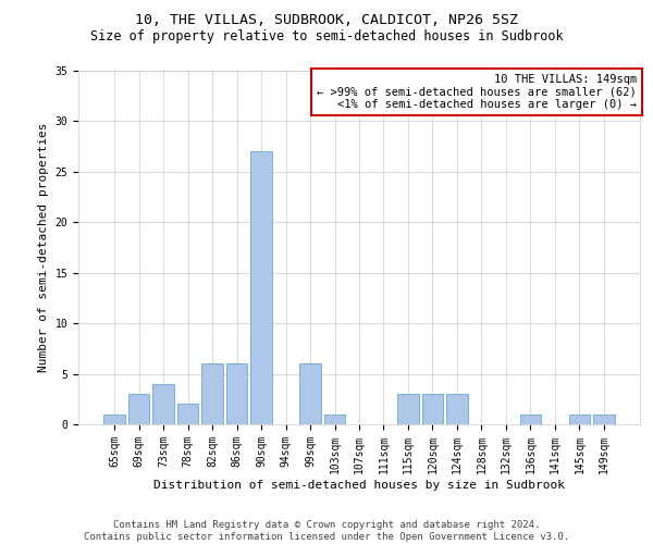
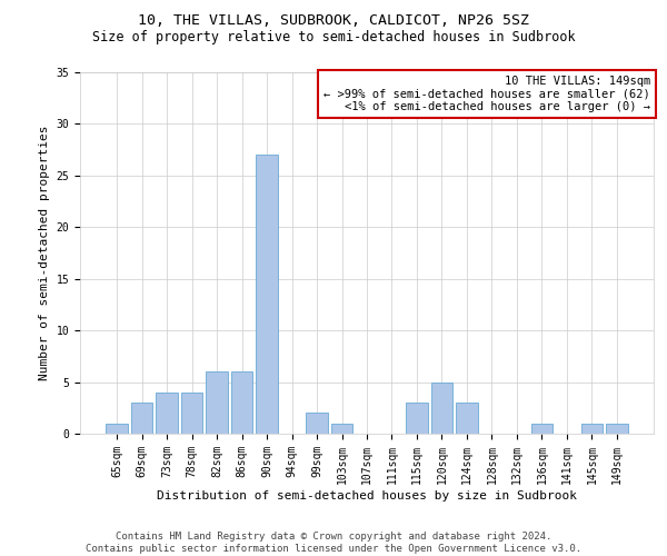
78sqm: 2 -> 4
99sqm: 6 -> 2
120sqm: 3 -> 5
